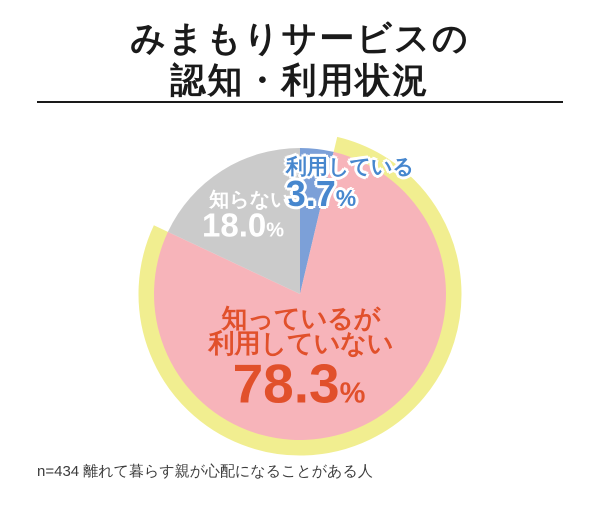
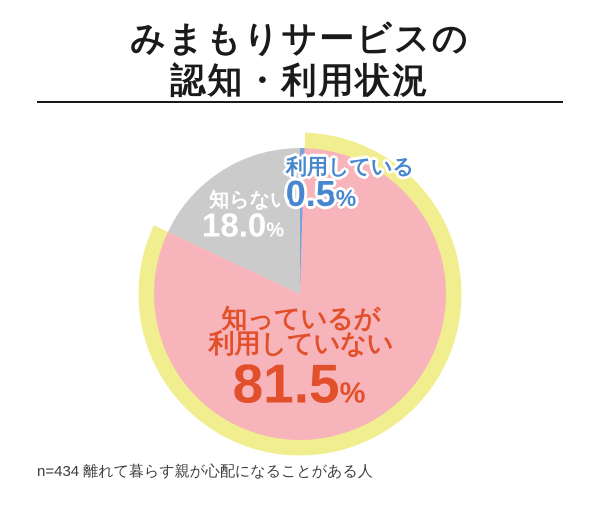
利用している: 3.7 -> 0.5
知っているが利用していない: 78.3 -> 81.5
